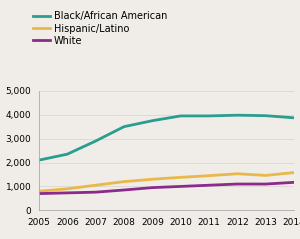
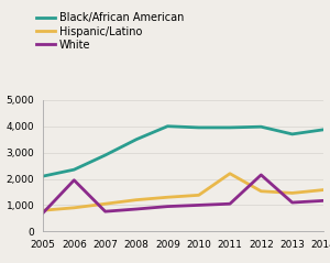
White/2006: 730 -> 1,950
Black/African American/2009: 3,750 -> 4,000
Hispanic/Latino/2011: 1,450 -> 2,200
White/2012: 1,100 -> 2,150
Black/African American/2013: 3,960 -> 3,700
